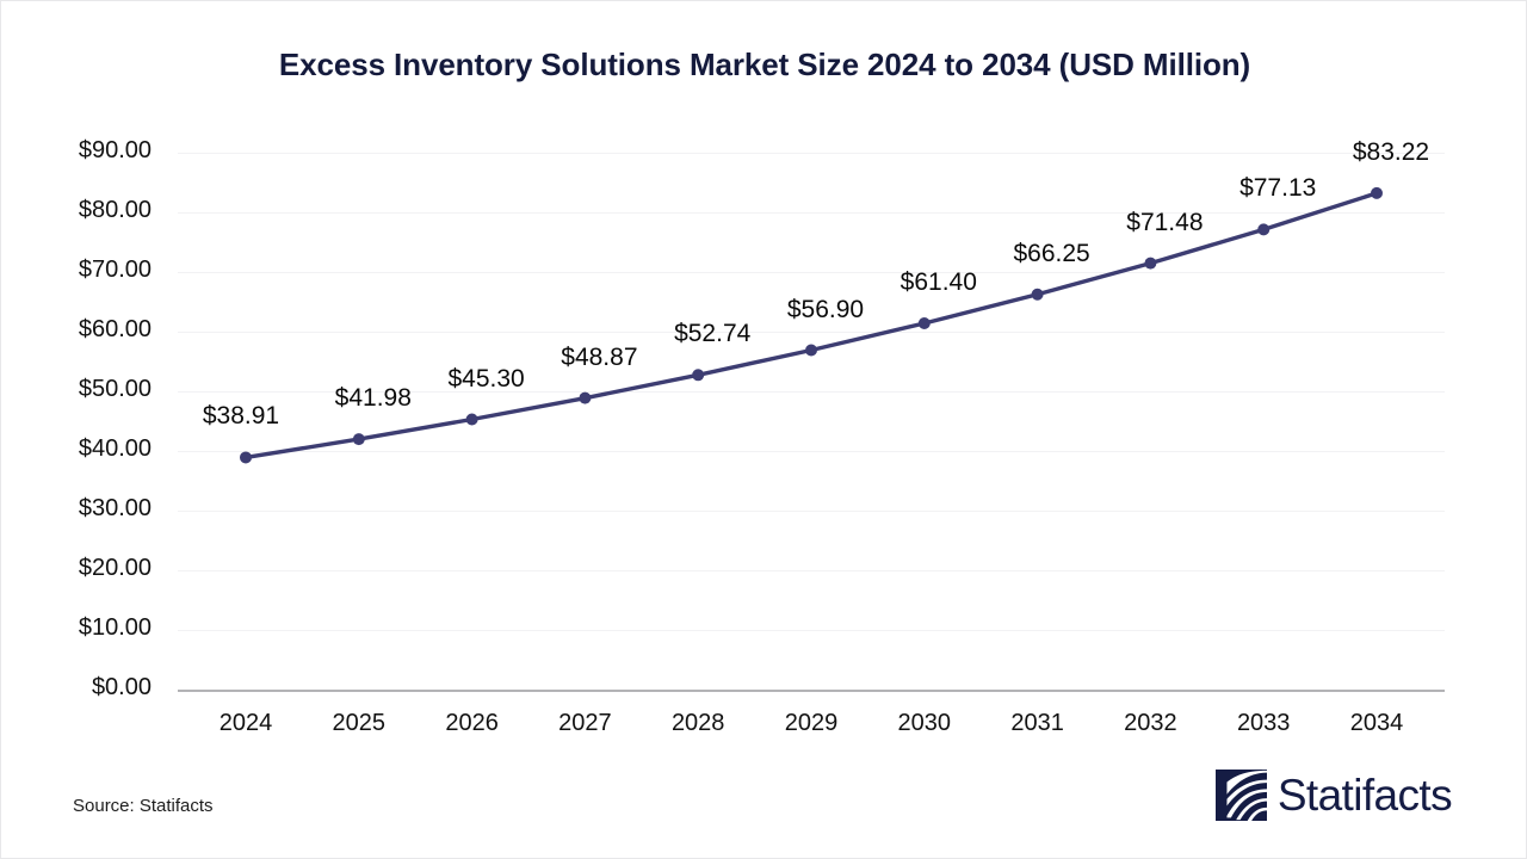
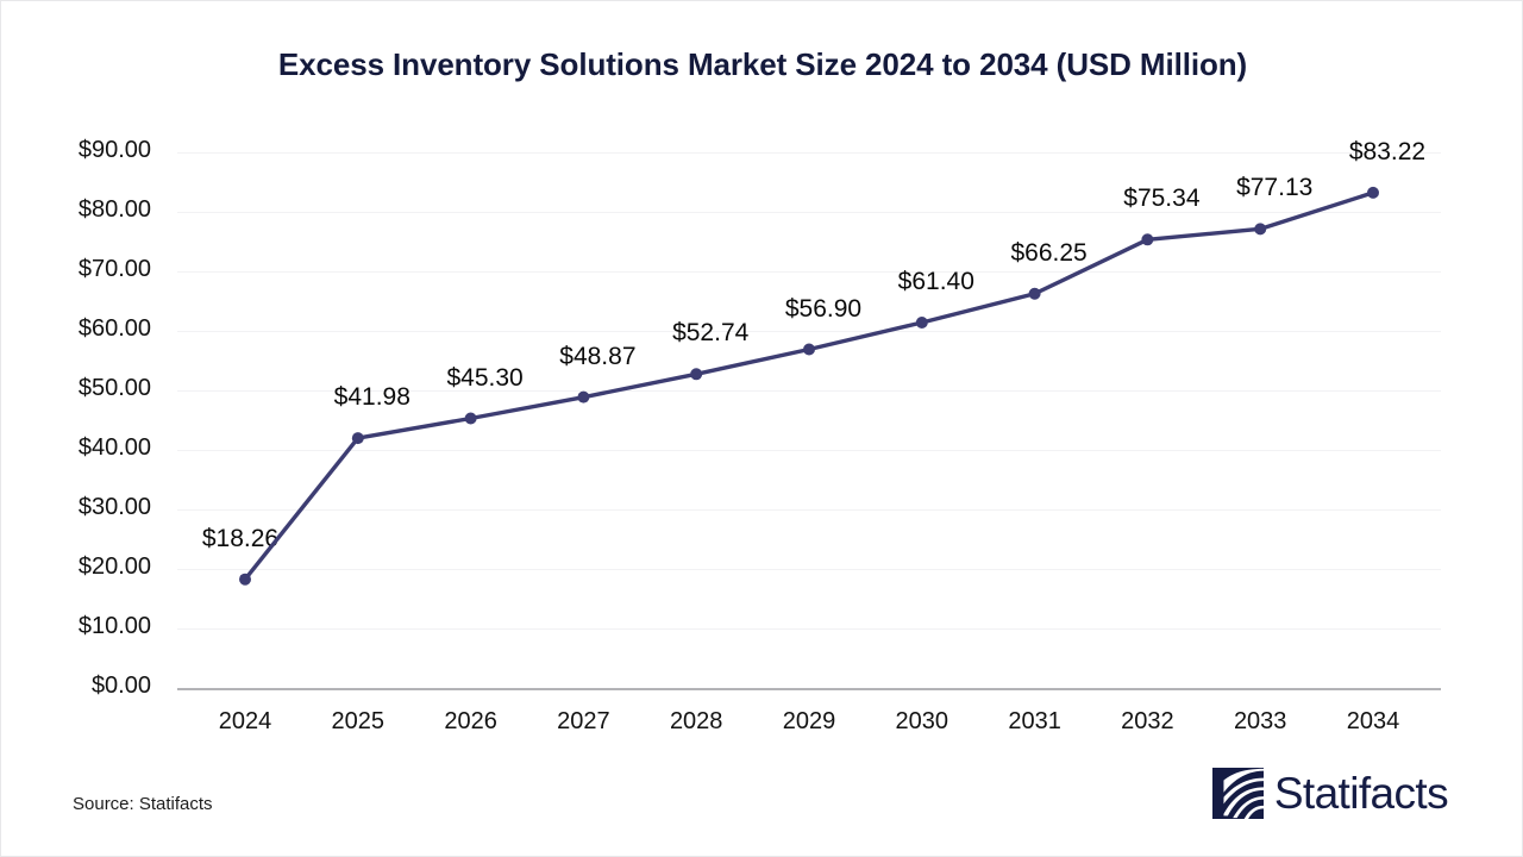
2024: $38.91 -> $18.26
2032: $71.48 -> $75.34
